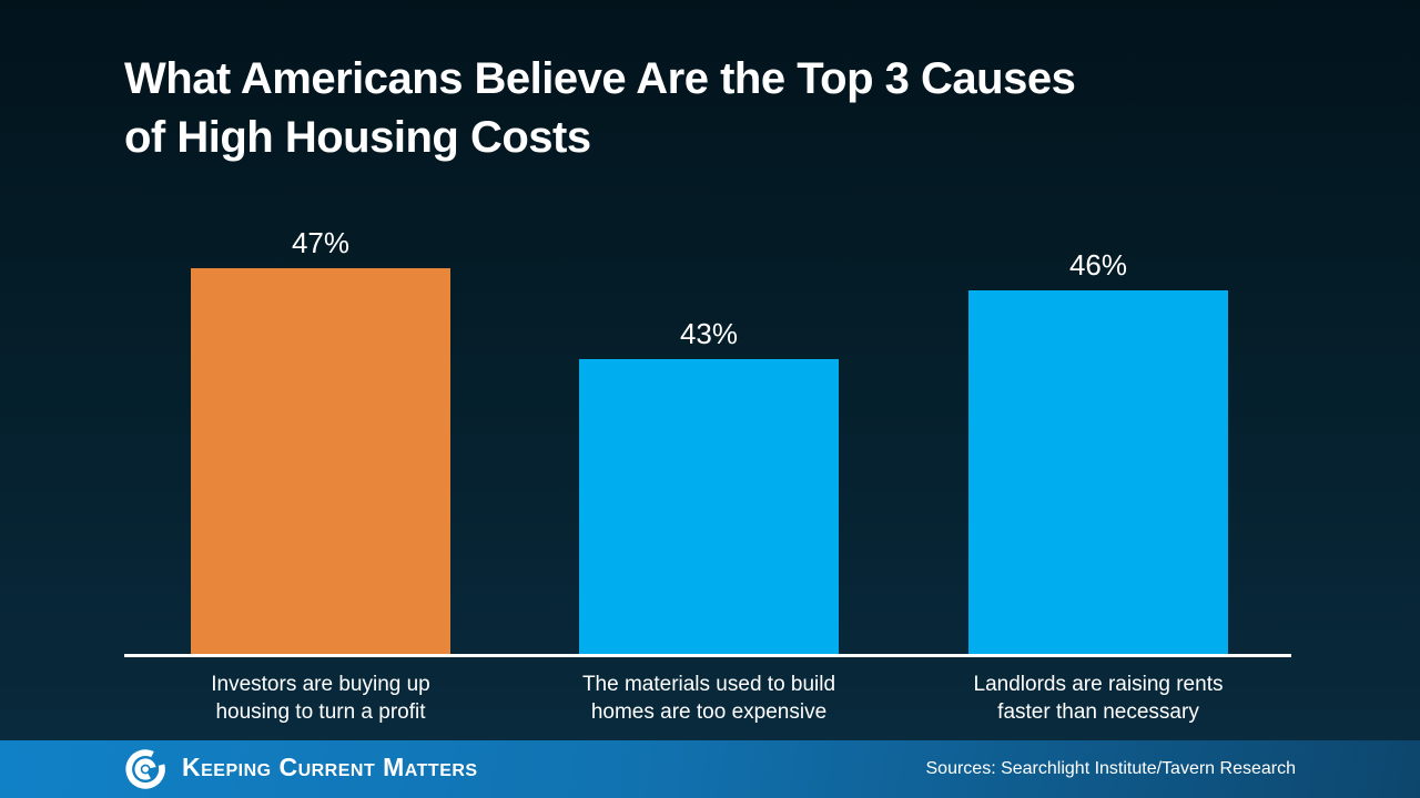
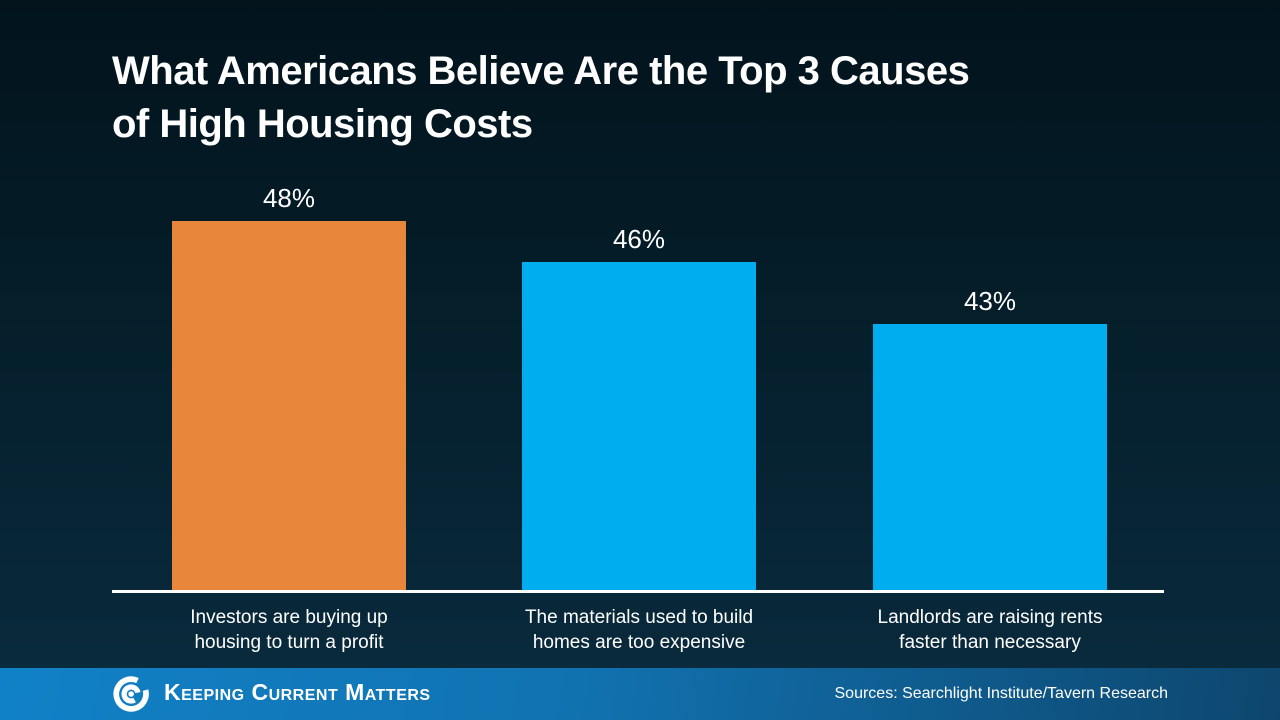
Investors are buying up housing to turn a profit: 47% -> 48%
The materials used to build homes are too expensive: 43% -> 46%
Landlords are raising rents faster than necessary: 46% -> 43%
